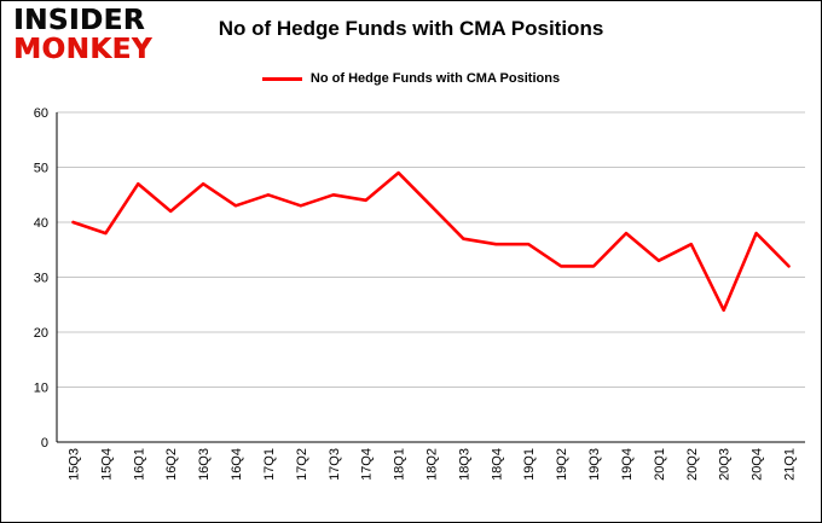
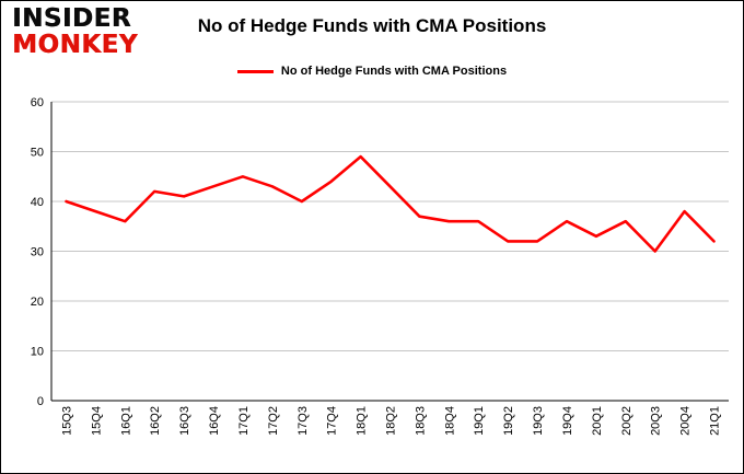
16Q1: 47 -> 36
16Q3: 47 -> 41
17Q3: 45 -> 40
19Q4: 38 -> 36
20Q3: 24 -> 30
